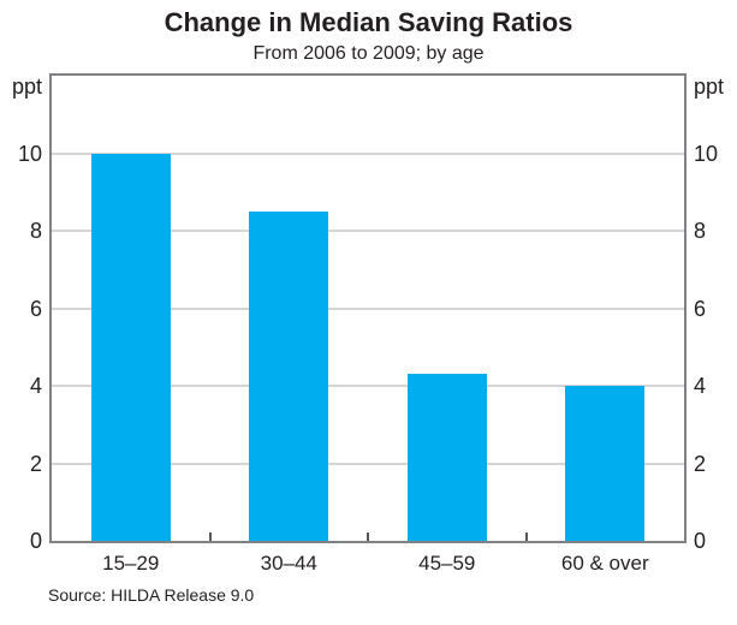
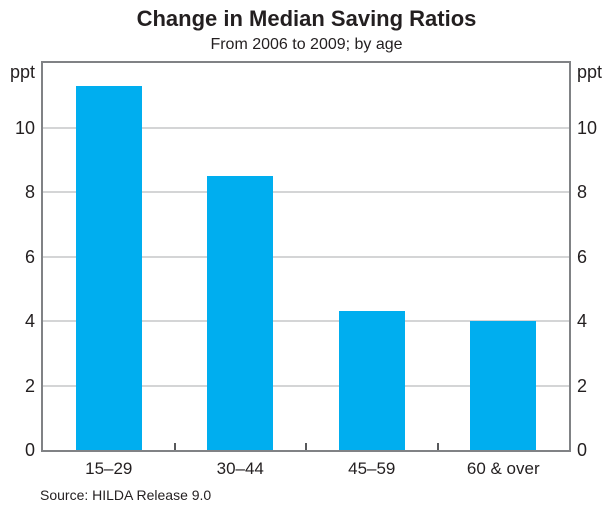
15–29: 10.0 -> 11.3
